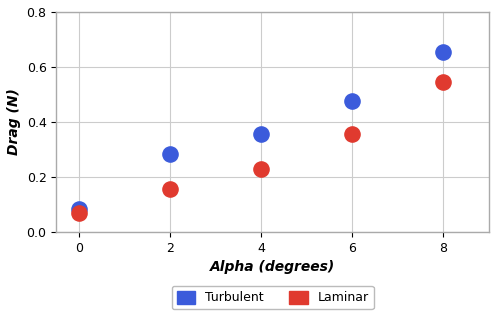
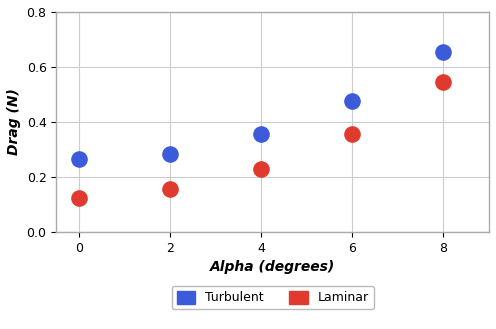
Turbulent/0: 0.085 -> 0.265
Laminar/0: 0.070 -> 0.125
